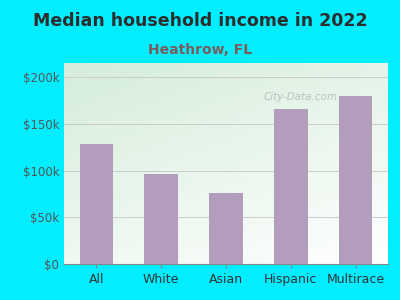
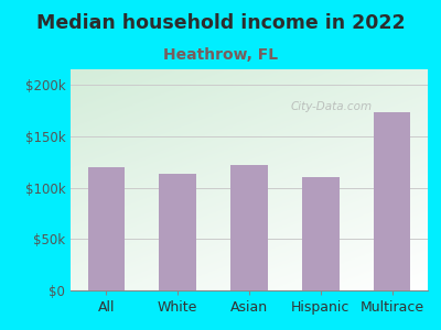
All: $128k -> $120k
White: $96k -> $113k
Asian: $76k -> $122k
Hispanic: $166k -> $110k
Multirace: $180k -> $173k
